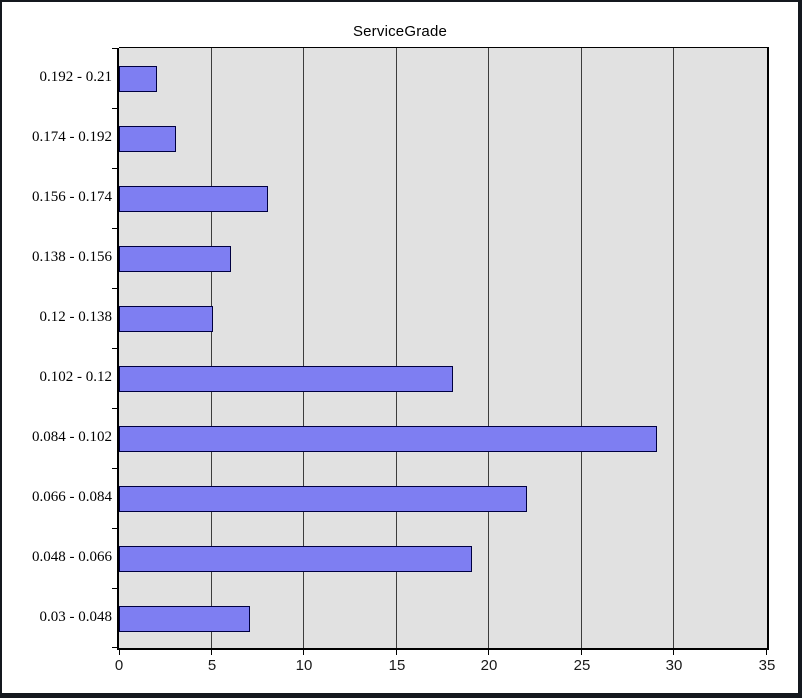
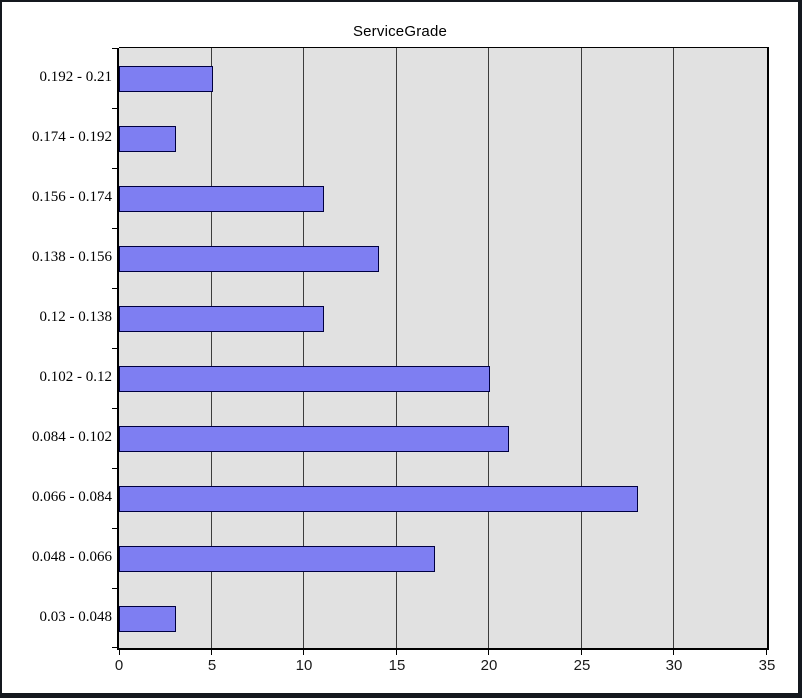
0.192 - 0.21: 2 -> 5
0.156 - 0.174: 8 -> 11
0.138 - 0.156: 6 -> 14
0.12 - 0.138: 5 -> 11
0.102 - 0.12: 18 -> 20
0.084 - 0.102: 29 -> 21
0.066 - 0.084: 22 -> 28
0.048 - 0.066: 19 -> 17
0.03 - 0.048: 7 -> 3
